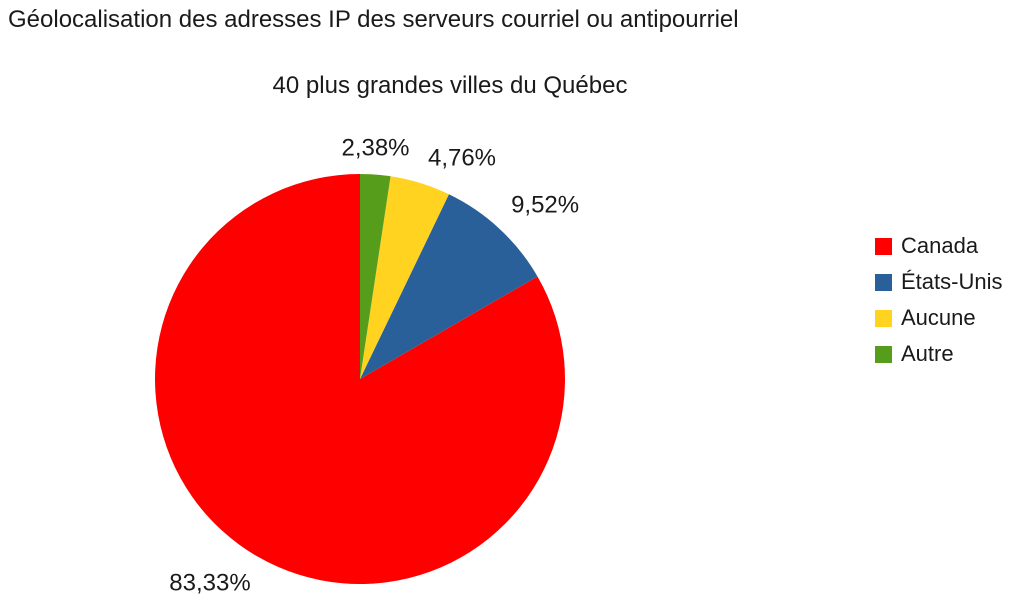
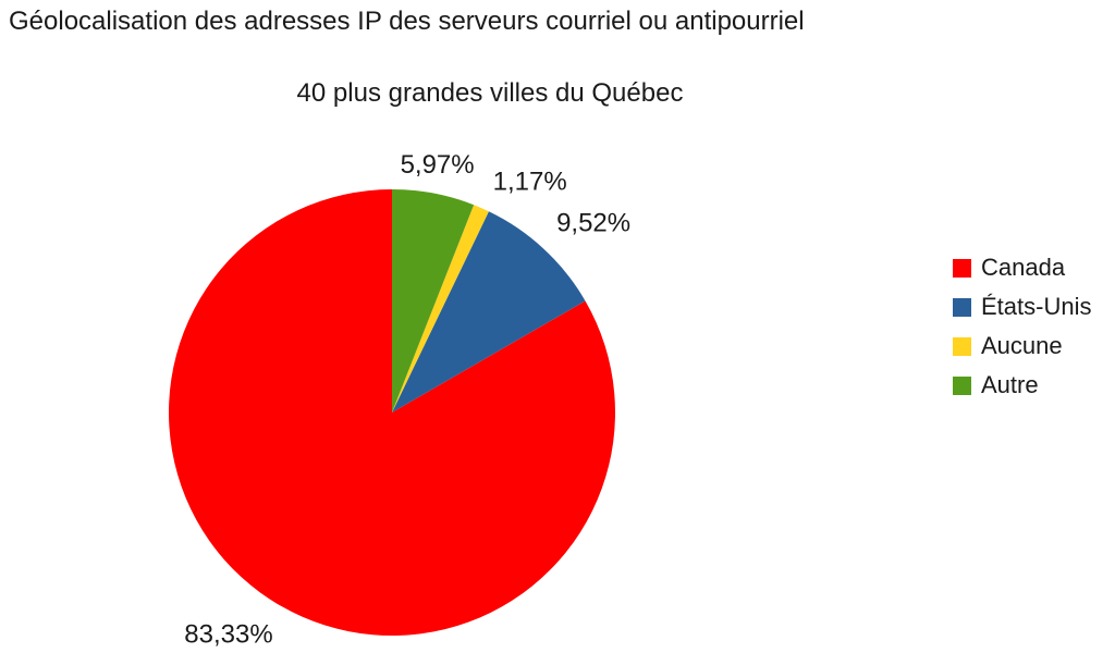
Aucune: 4,76% -> 1,17%
Autre: 2,38% -> 5,97%
